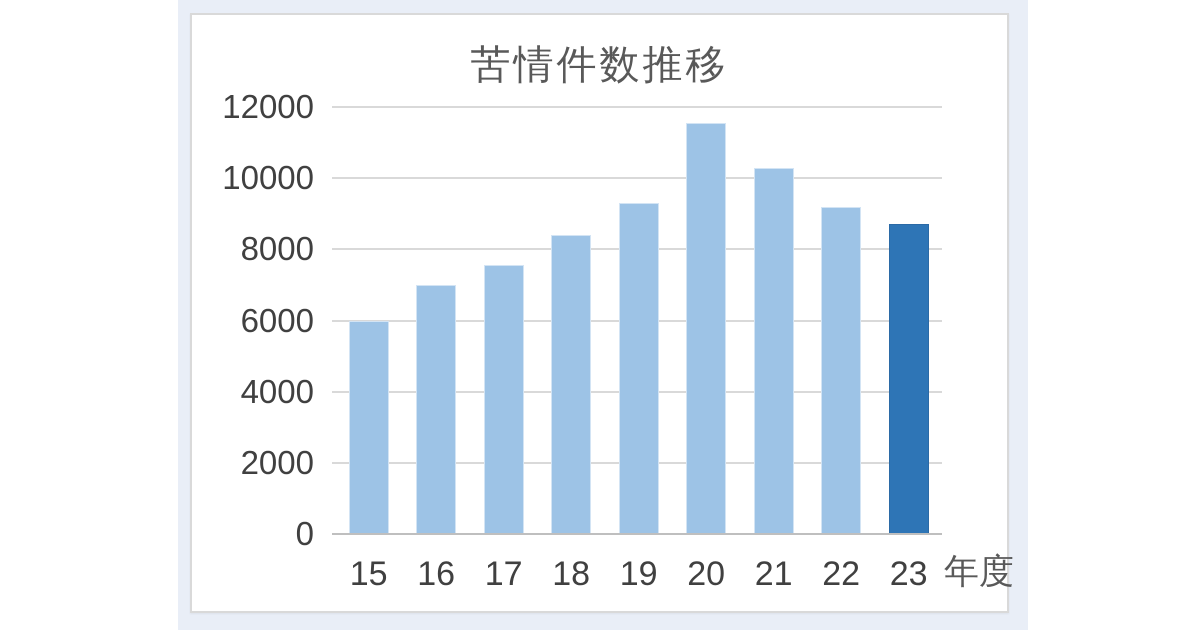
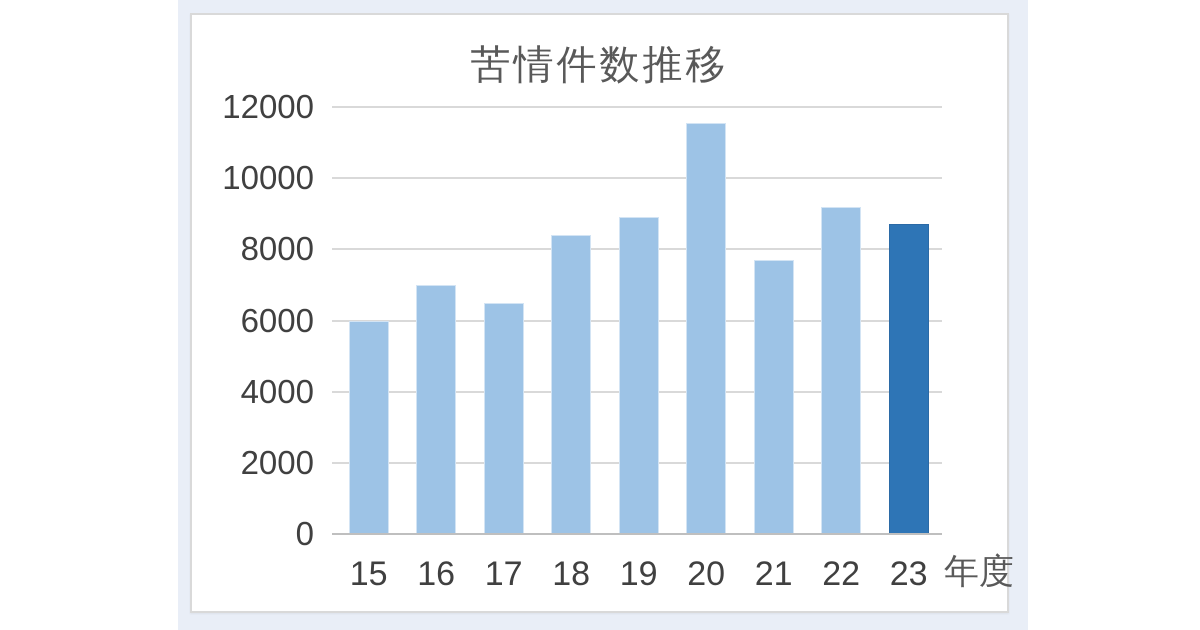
17: 7600 -> 6500
19: 9300 -> 8900
21: 10300 -> 7700
